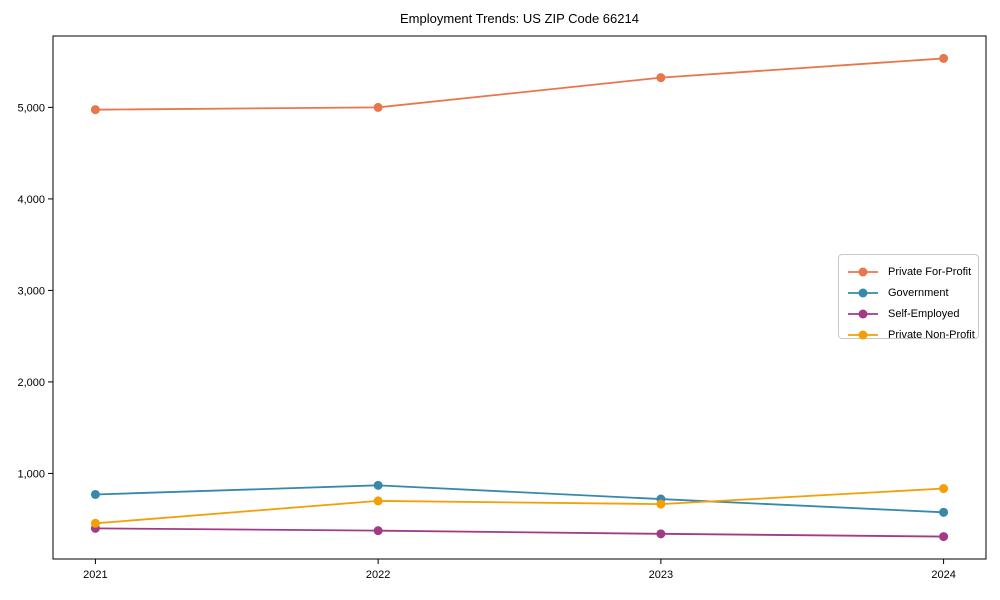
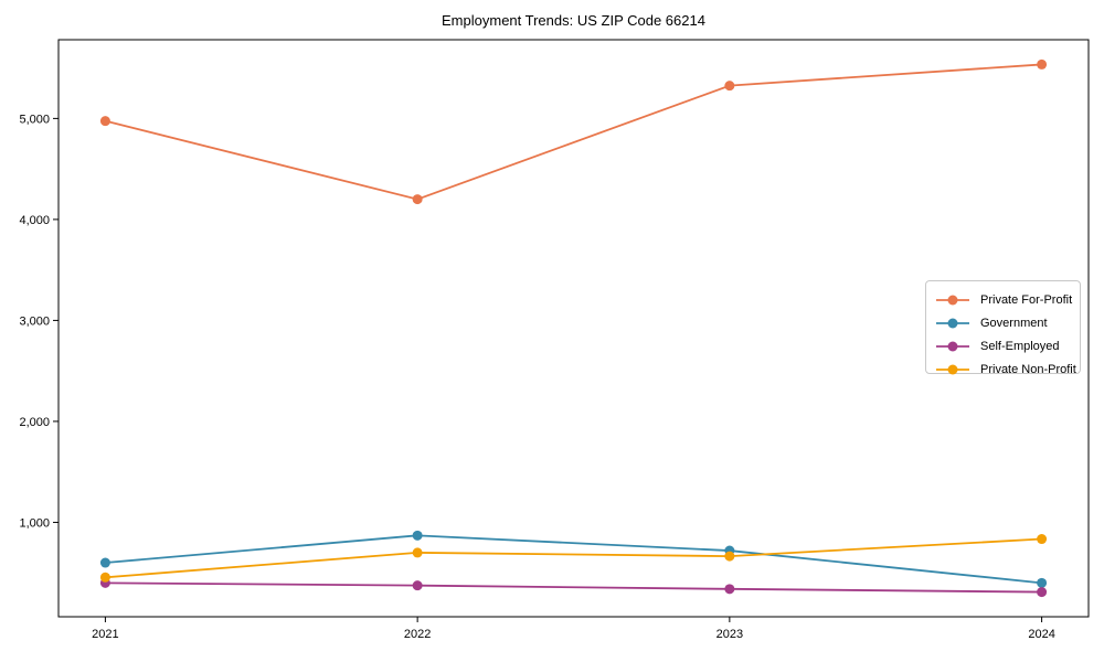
Government/2021: 800 -> 600
Private For-Profit/2022: 5000 -> 4200
Government/2024: 600 -> 400
